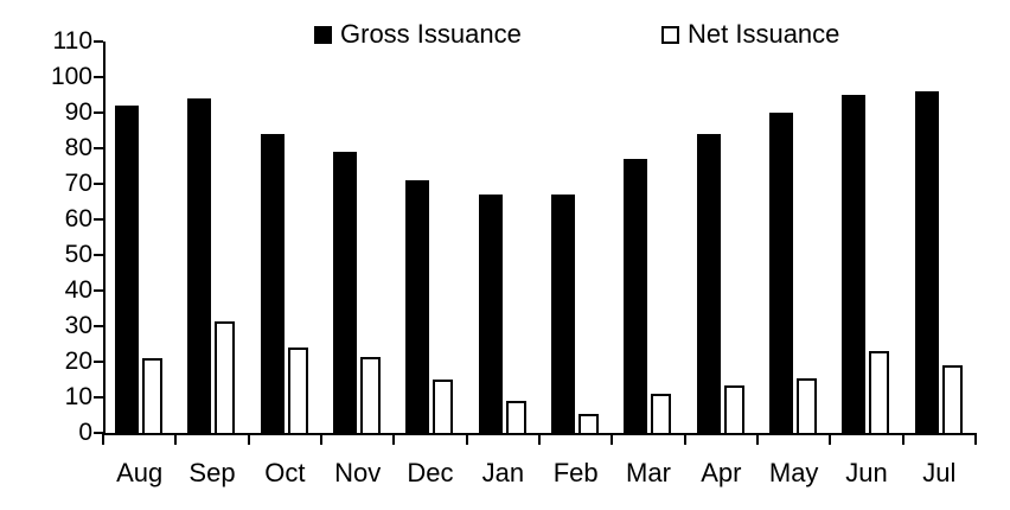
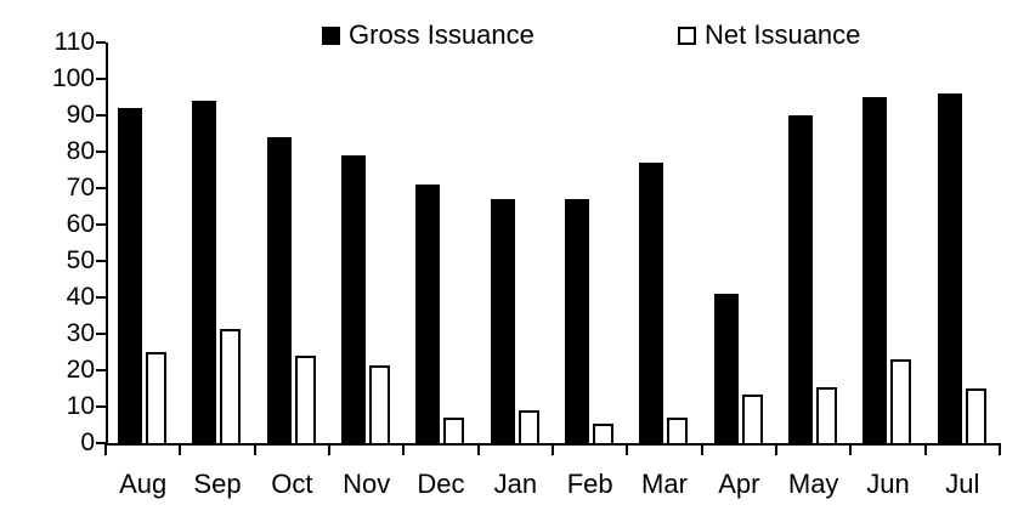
Net Issuance/Aug: 21 -> 25
Net Issuance/Dec: 15 -> 7
Net Issuance/Mar: 11 -> 7
Gross Issuance/Apr: 84 -> 41
Net Issuance/Jul: 19 -> 15
